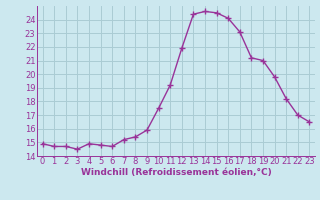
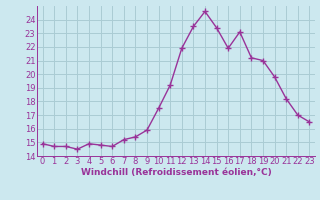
13: 24.4 -> 23.5
15: 24.5 -> 23.4
16: 24.1 -> 21.9
